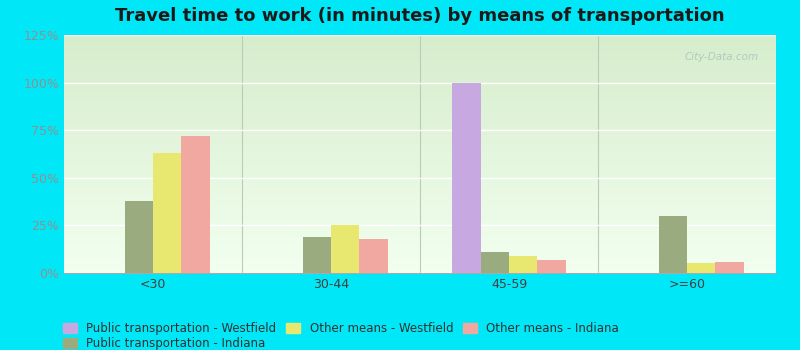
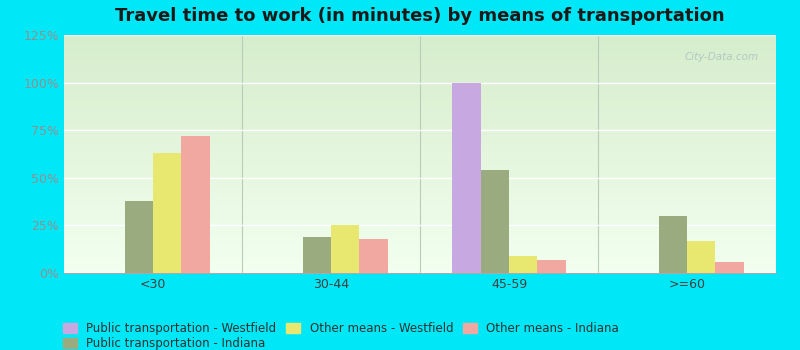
Public transportation - Indiana/45-59: 11% -> 54%
Other means - Westfield/>=60: 5% -> 17%
